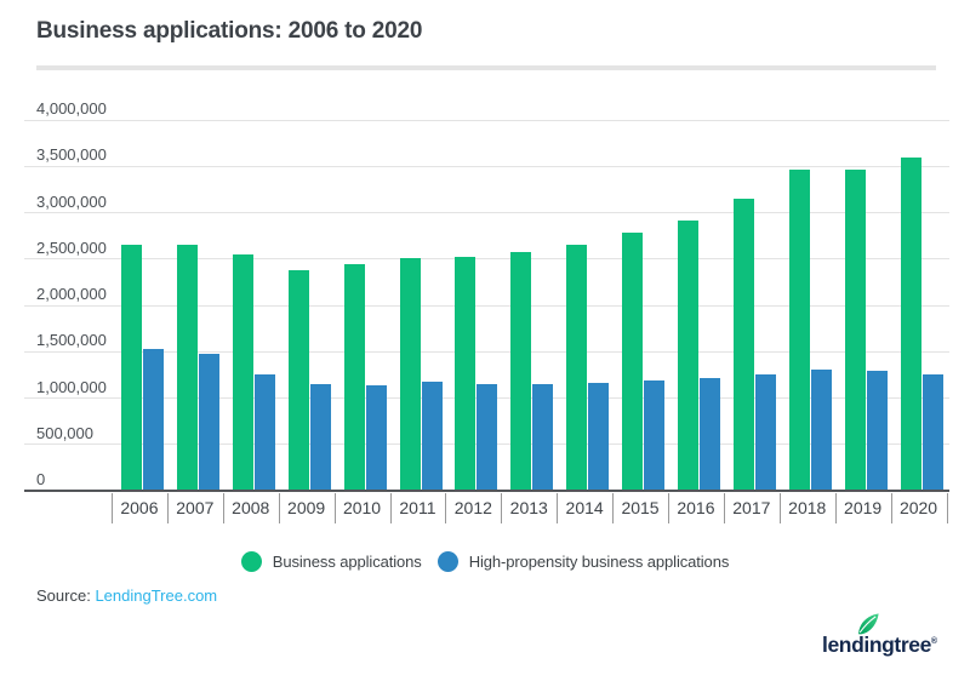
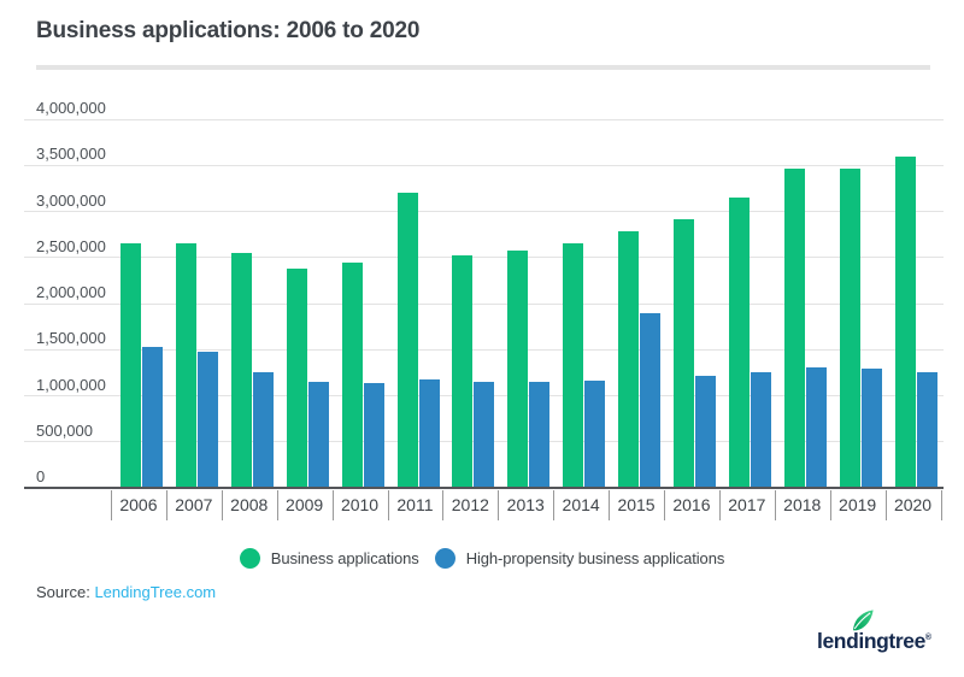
Business applications/2011: 2500000 -> 3200000
High-propensity business applications/2015: 1200000 -> 1900000
